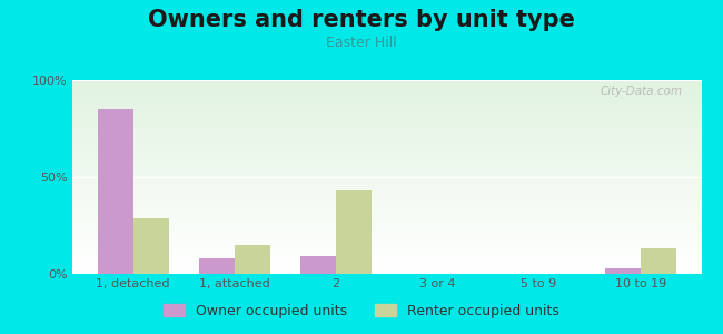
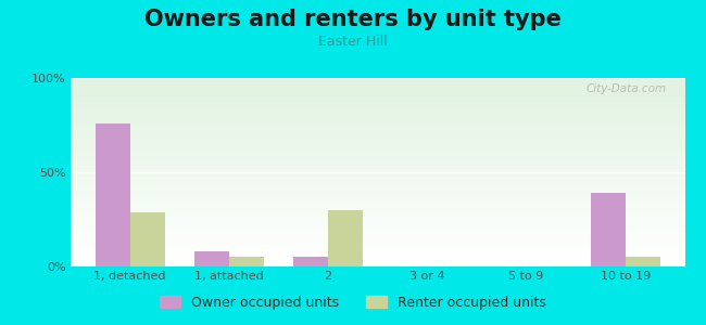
Owner occupied units/1, detached: 85% -> 76%
Renter occupied units/1, attached: 15% -> 5%
Owner occupied units/2: 9% -> 5%
Renter occupied units/2: 43% -> 30%
Owner occupied units/10 to 19: 3% -> 39%
Renter occupied units/10 to 19: 13% -> 5%
